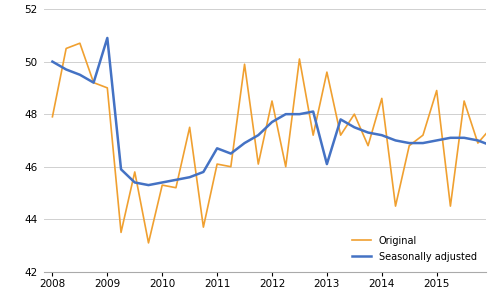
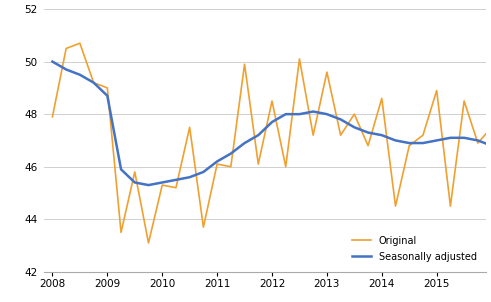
Seasonally adjusted/2009: 50.9 -> 48.7
Seasonally adjusted/2011: 46.7 -> 46.2
Seasonally adjusted/2013: 46.1 -> 48.0
